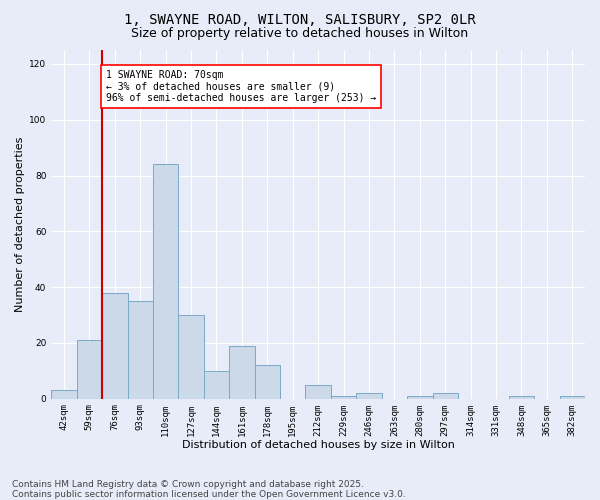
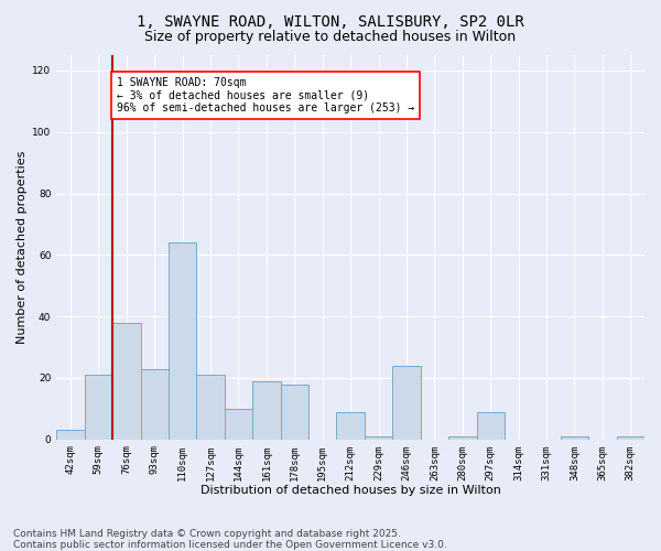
93sqm: 35 -> 23
110sqm: 84 -> 64
127sqm: 30 -> 21
178sqm: 12 -> 18
212sqm: 5 -> 9
246sqm: 2 -> 24
297sqm: 2 -> 9
